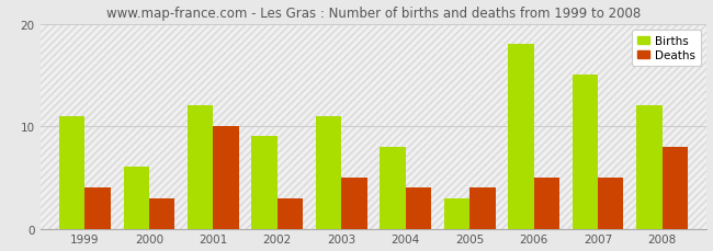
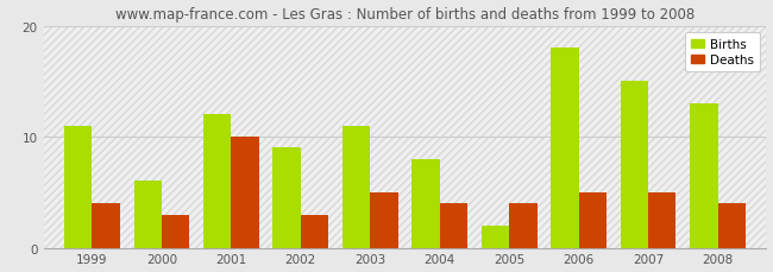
Births/2005: 3 -> 2
Births/2008: 12 -> 13
Deaths/2008: 8 -> 4
